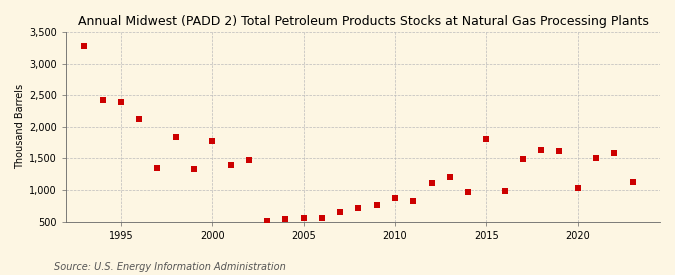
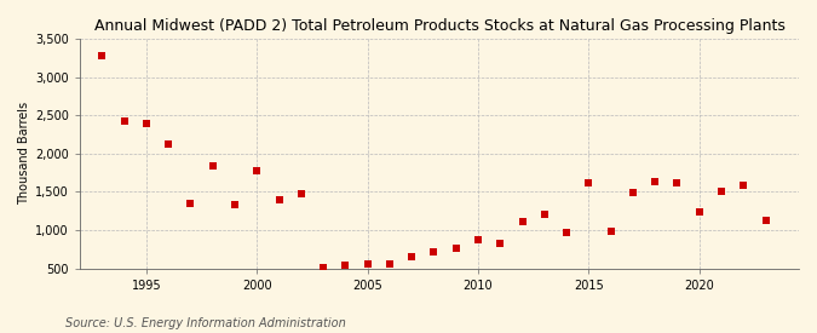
2015: 1,800 -> 1,620
2020: 1,040 -> 1,240
